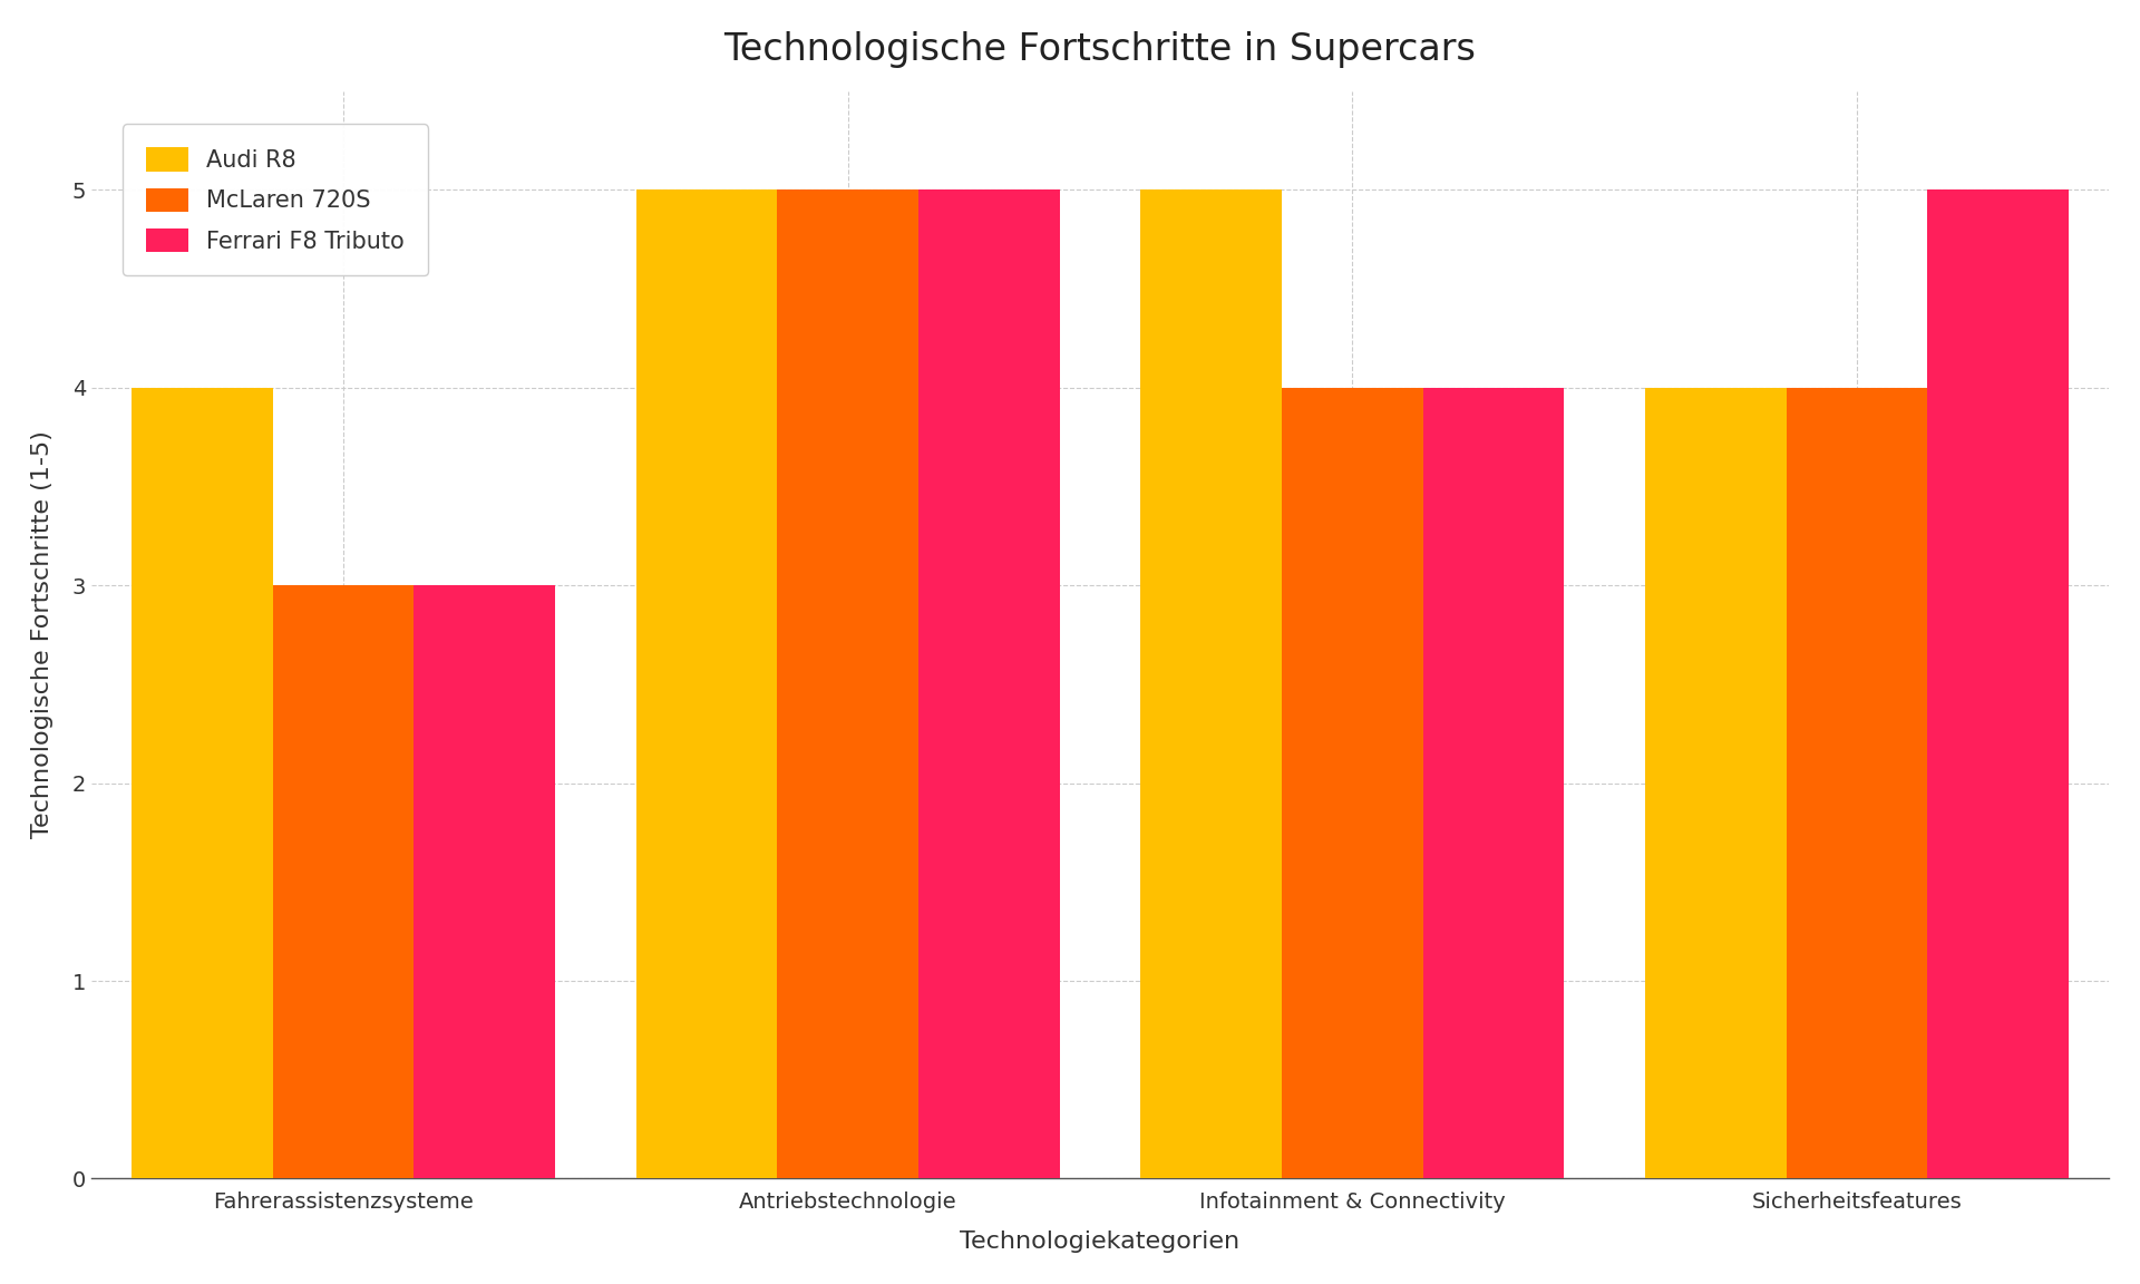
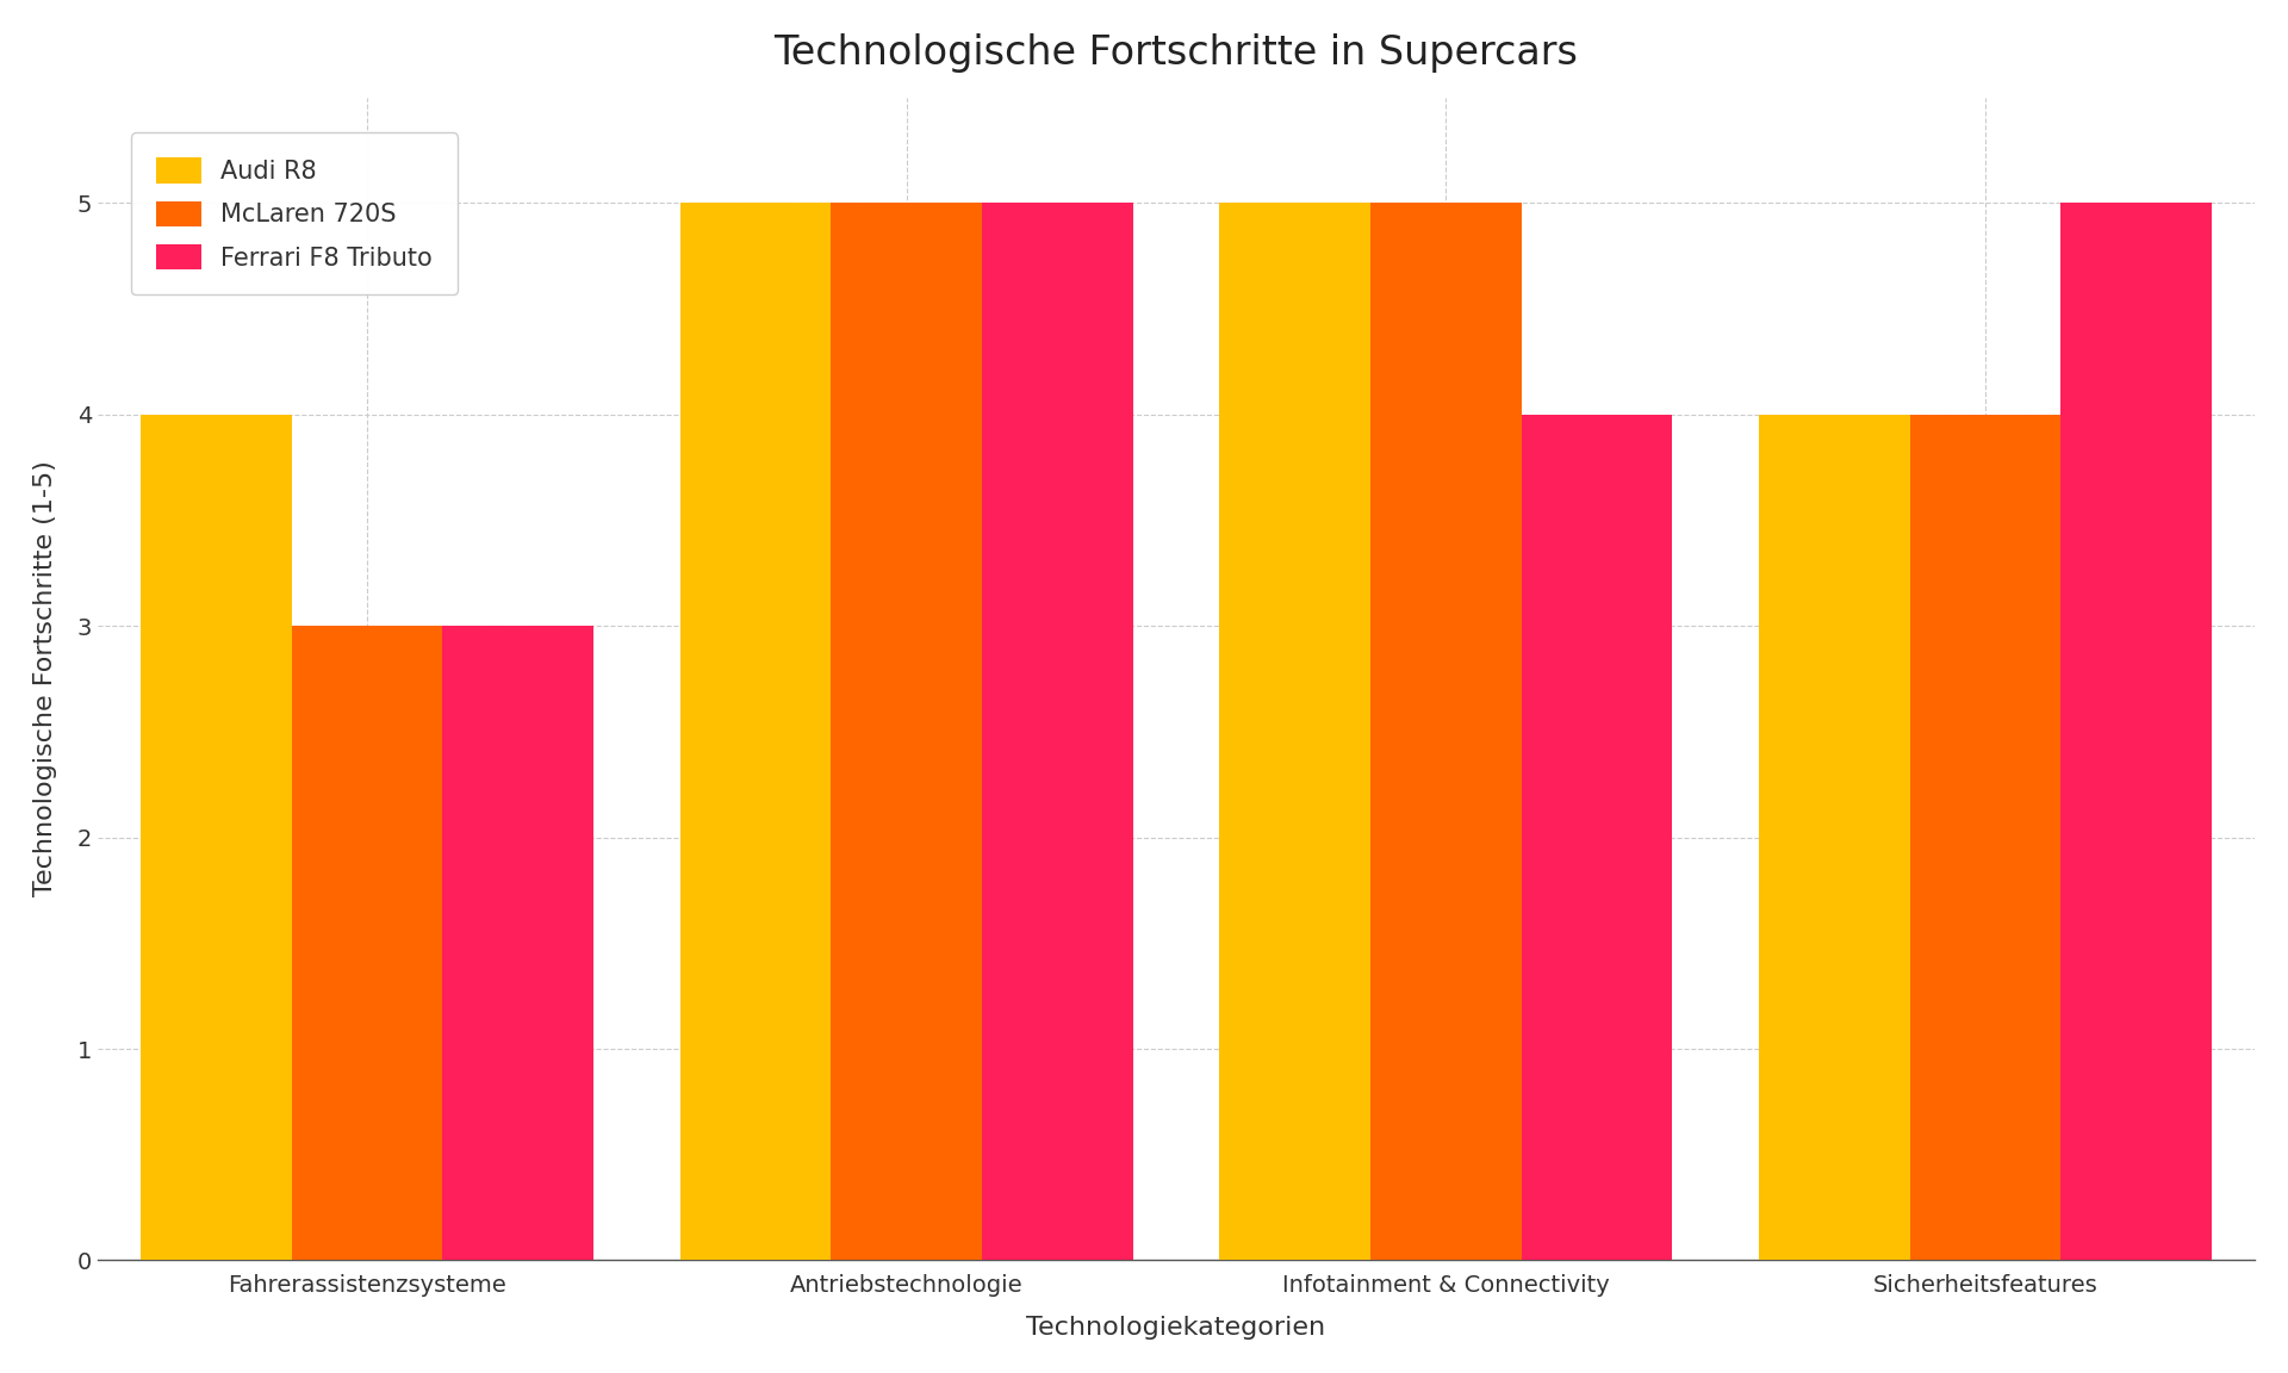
McLaren 720S/Infotainment & Connectivity: 4 -> 5
